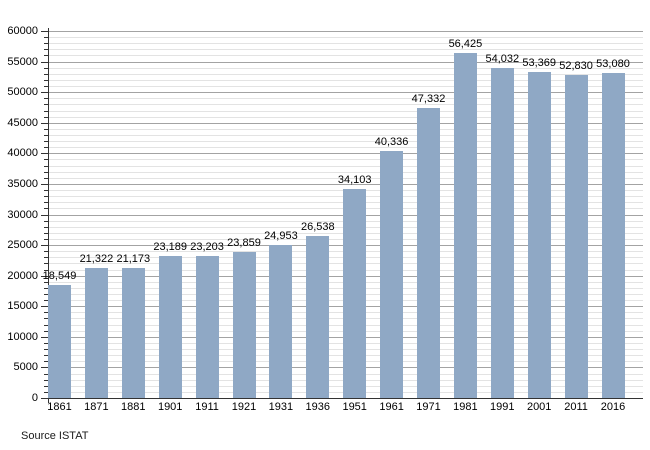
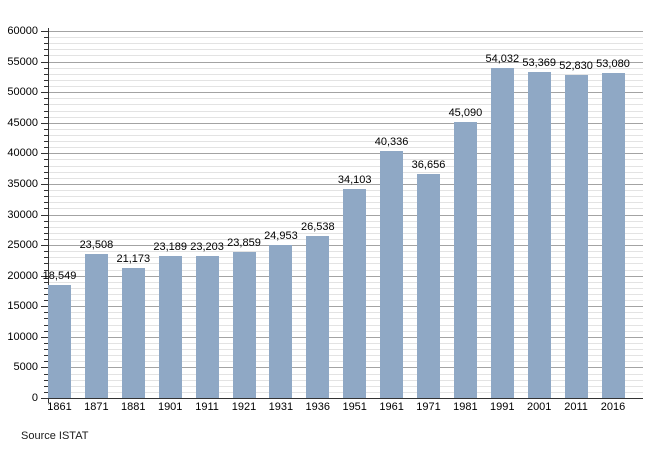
1871: 21,322 -> 23,508
1971: 47,332 -> 36,656
1981: 56,425 -> 45,090
